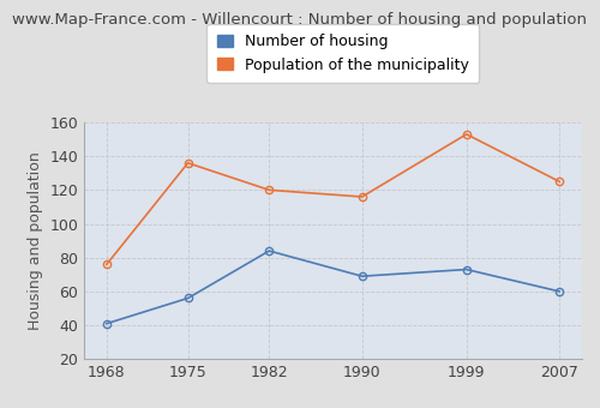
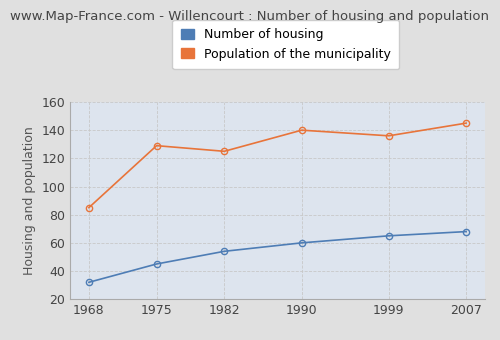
Number of housing/1968: 41 -> 32
Population of the municipality/1968: 76 -> 85
Number of housing/1975: 56 -> 45
Population of the municipality/1975: 136 -> 129
Number of housing/1982: 84 -> 54
Population of the municipality/1982: 120 -> 125
Number of housing/1990: 69 -> 60
Population of the municipality/1990: 116 -> 140
Number of housing/1999: 73 -> 65
Population of the municipality/1999: 153 -> 136
Number of housing/2007: 60 -> 68
Population of the municipality/2007: 125 -> 145
